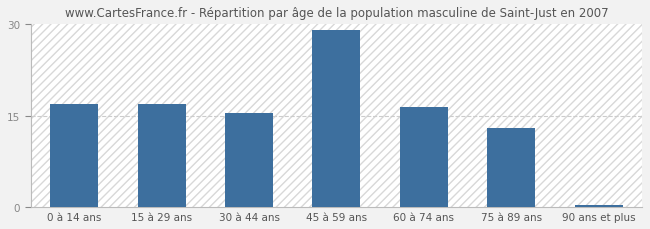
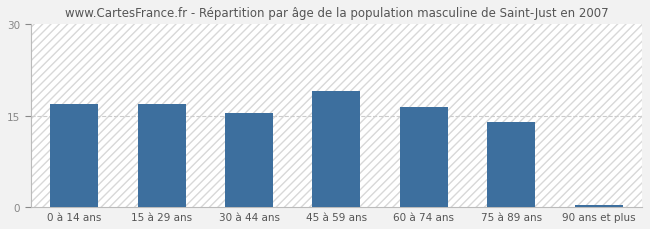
45 à 59 ans: 29.0 -> 19.0
75 à 89 ans: 13.0 -> 14.0
